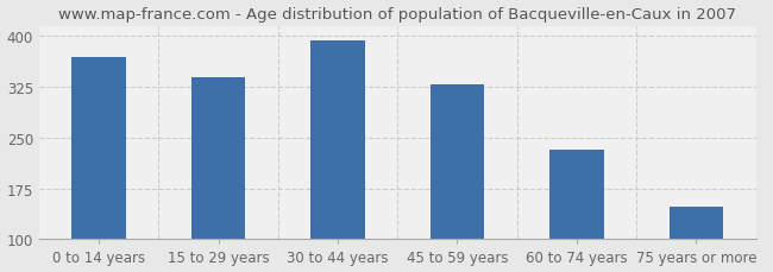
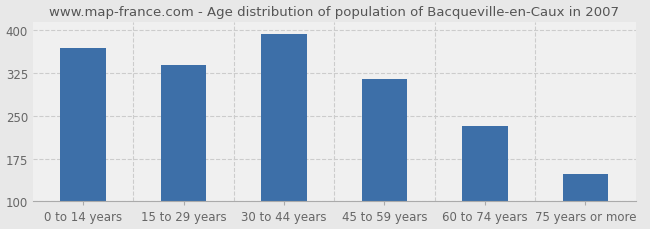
45 to 59 years: 328 -> 315
